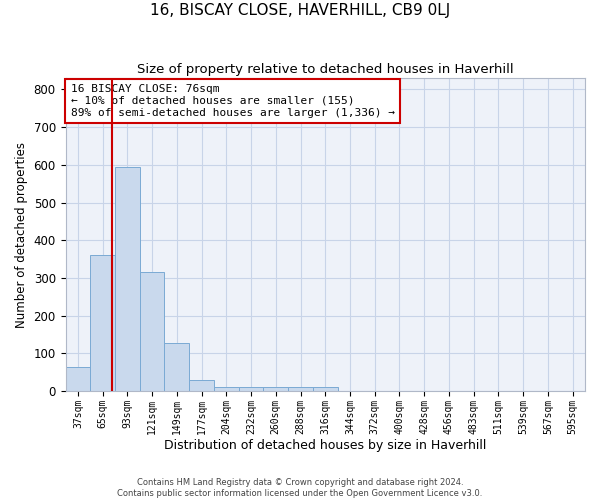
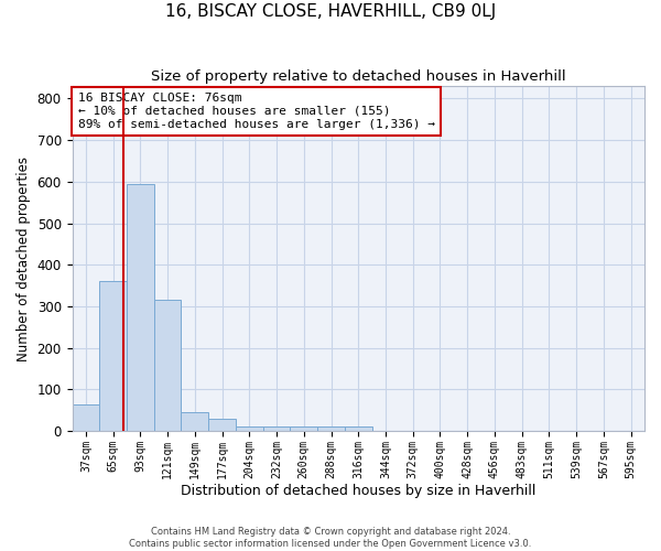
149sqm: 128 -> 45
